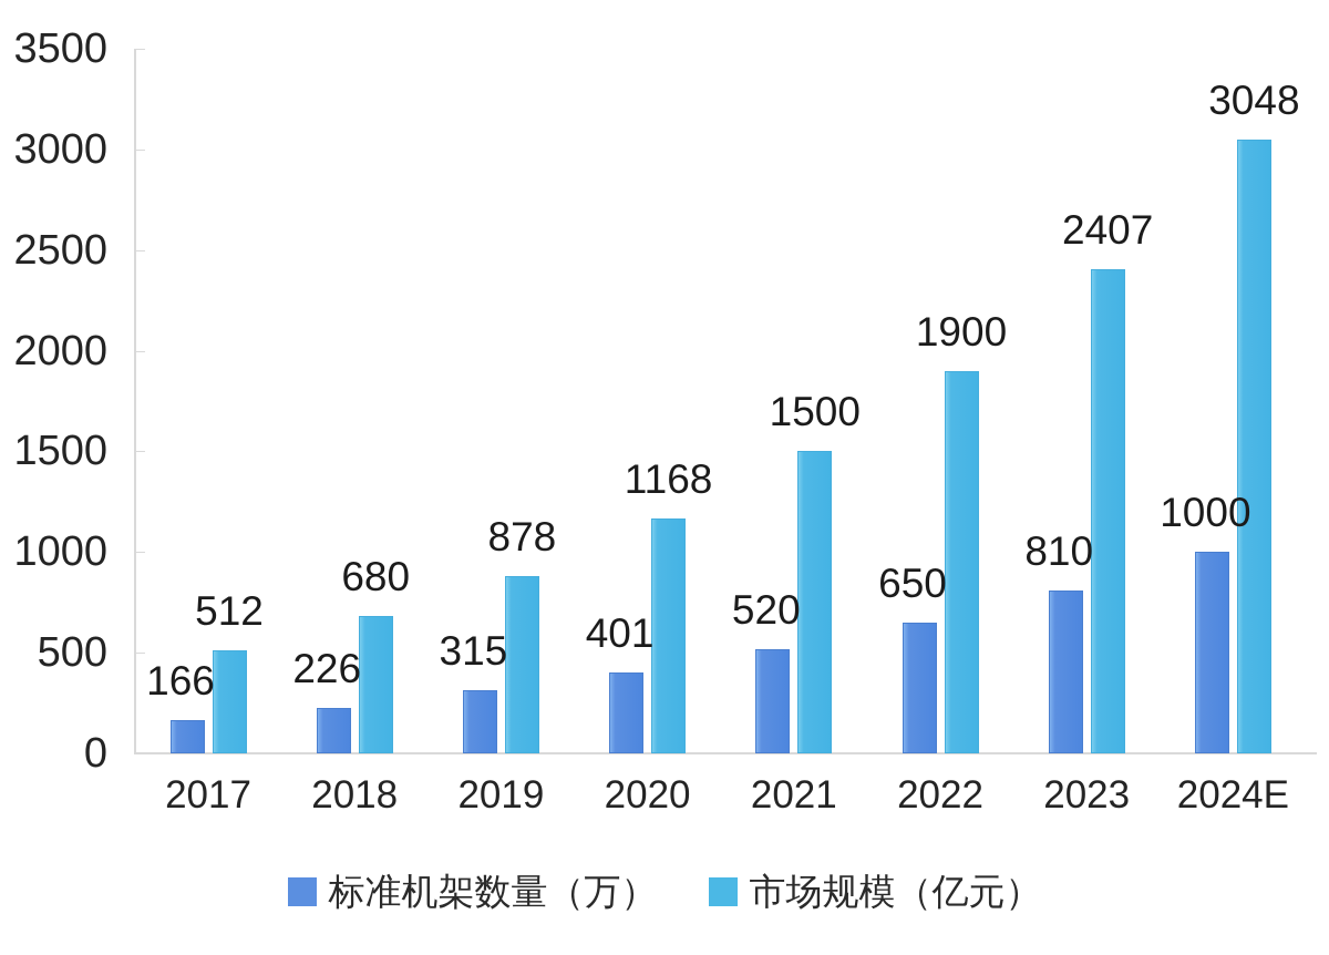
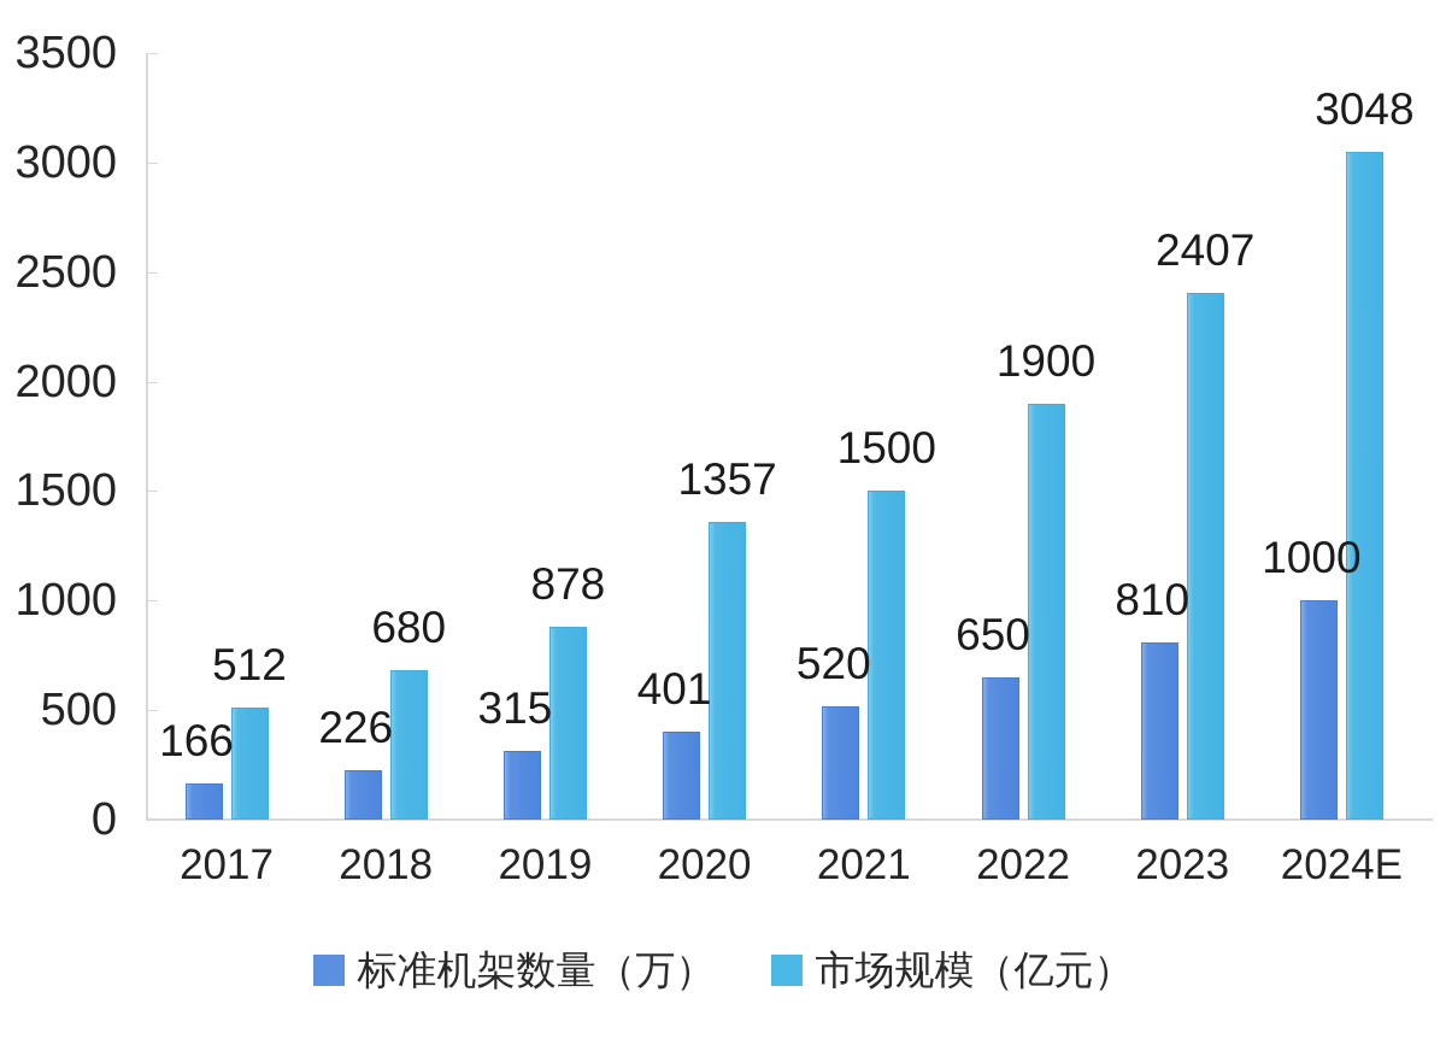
市场规模（亿元）/2020: 1168 -> 1357
